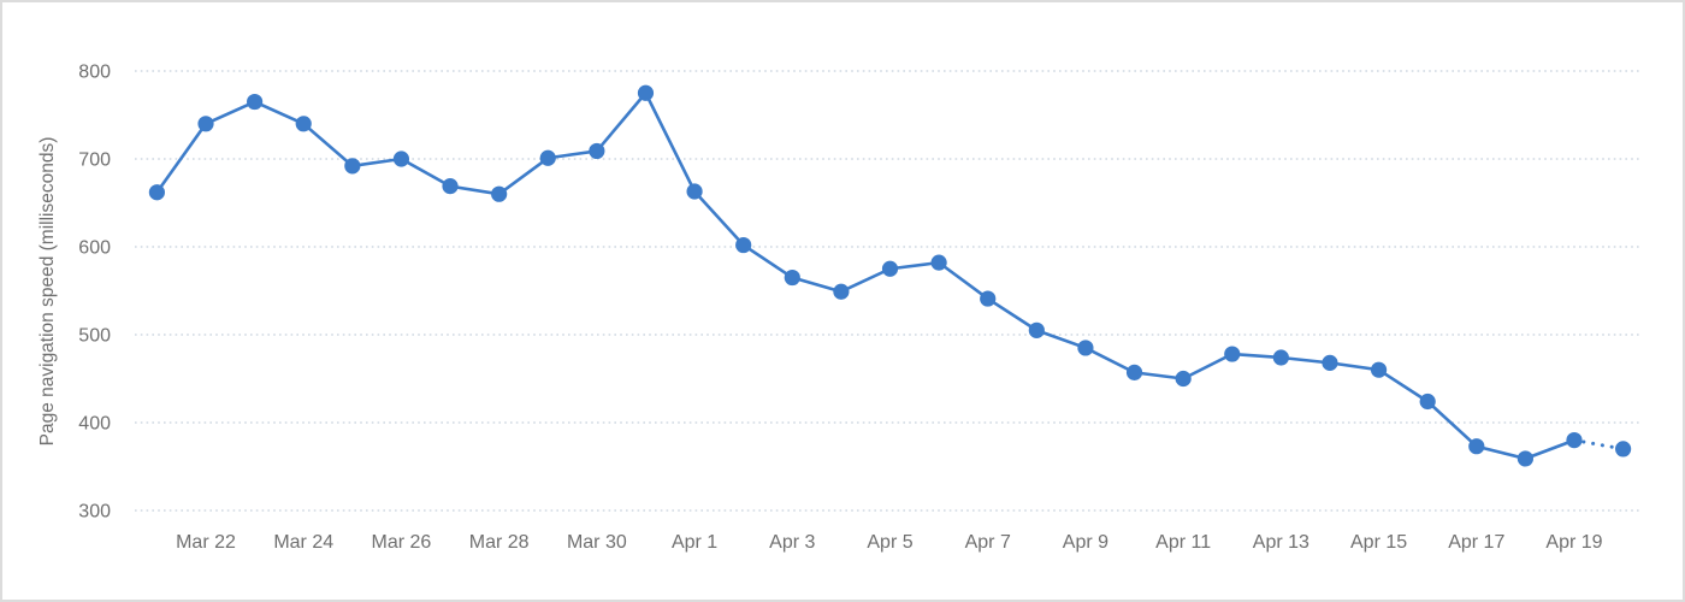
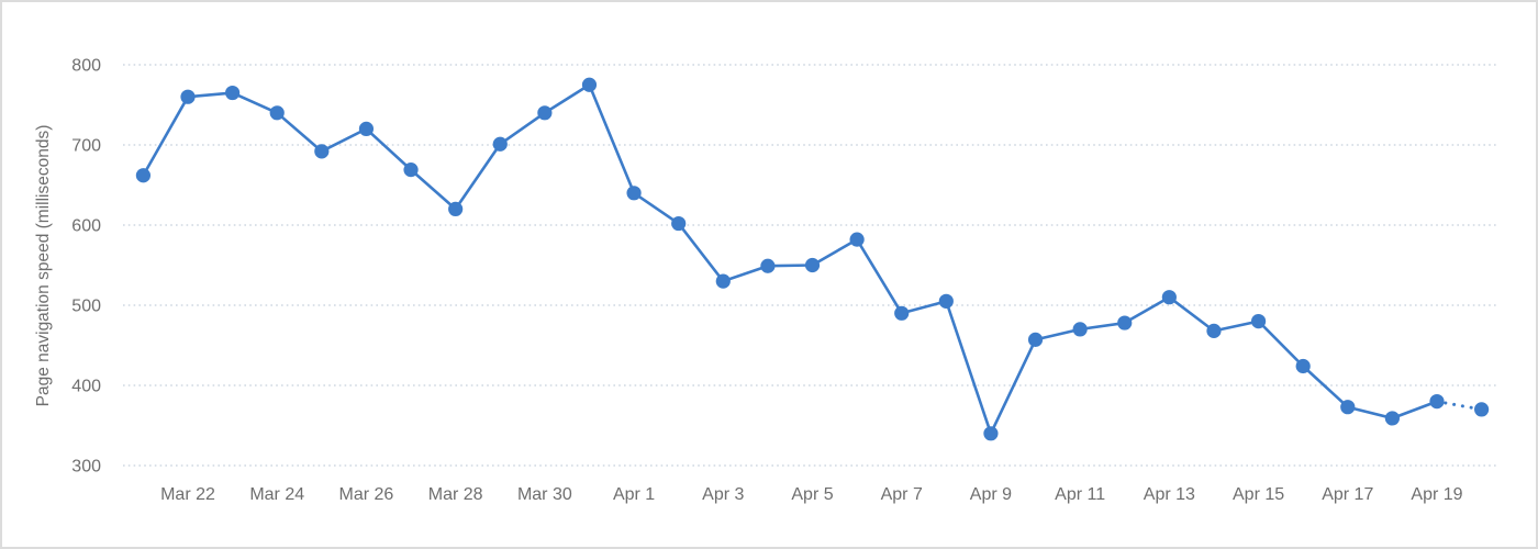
Mar 22: 740 -> 760
Mar 26: 700 -> 720
Mar 28: 660 -> 620
Mar 30: 710 -> 740
Apr 1: 660 -> 640
Apr 3: 560 -> 530
Apr 5: 580 -> 550
Apr 7: 540 -> 490
Apr 9: 480 -> 340
Apr 11: 450 -> 470
Apr 13: 470 -> 510
Apr 15: 460 -> 480
